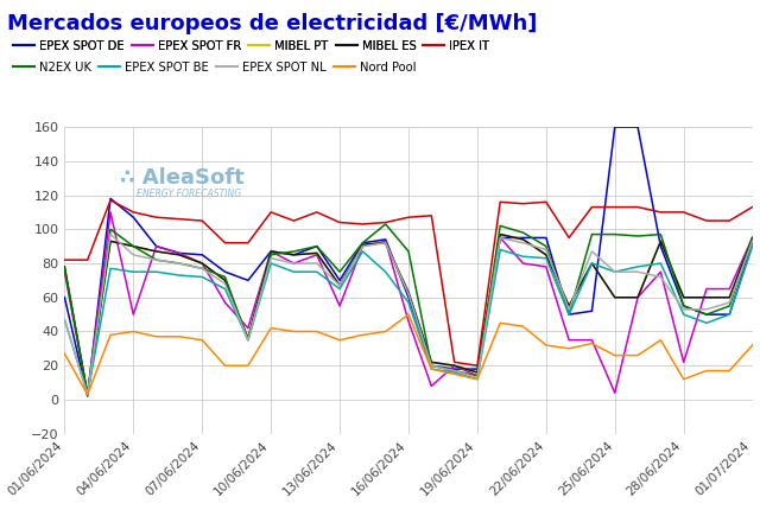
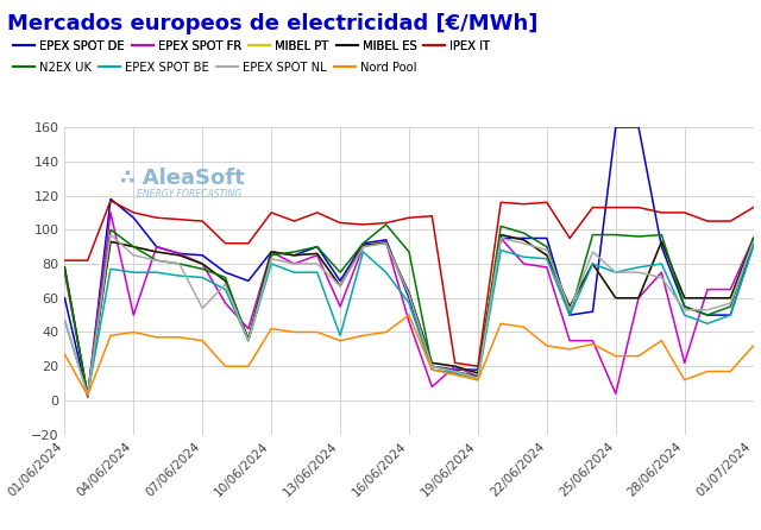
EPEX SPOT NL/07/06/2024: 77 -> 54
EPEX SPOT BE/13/06/2024: 65 -> 38
